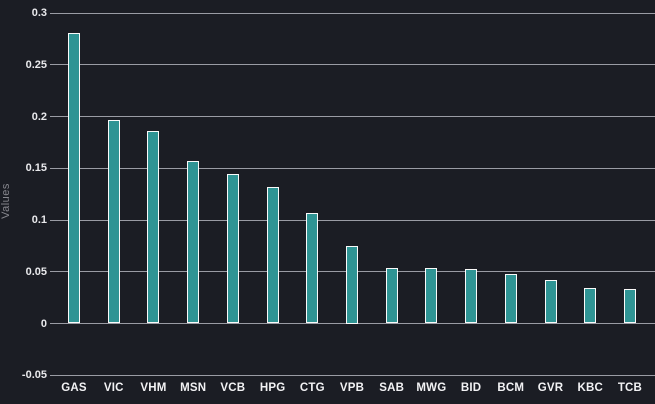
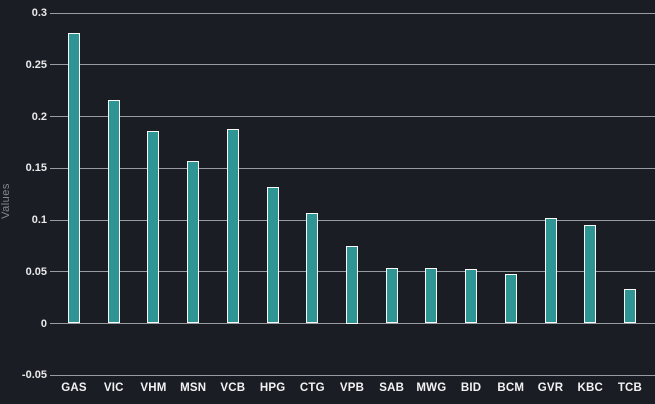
VIC: 0.197 -> 0.216
VCB: 0.144 -> 0.188
GVR: 0.042 -> 0.102
KBC: 0.034 -> 0.095
